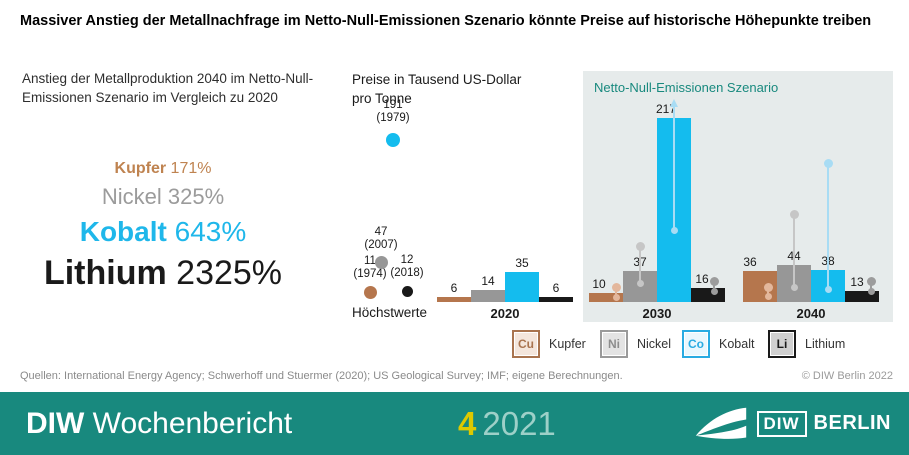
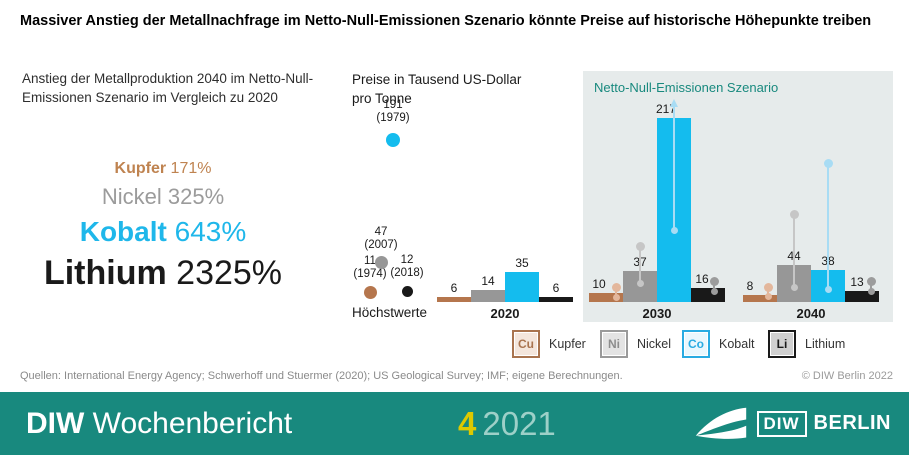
Kupfer/2040: 36 -> 8
